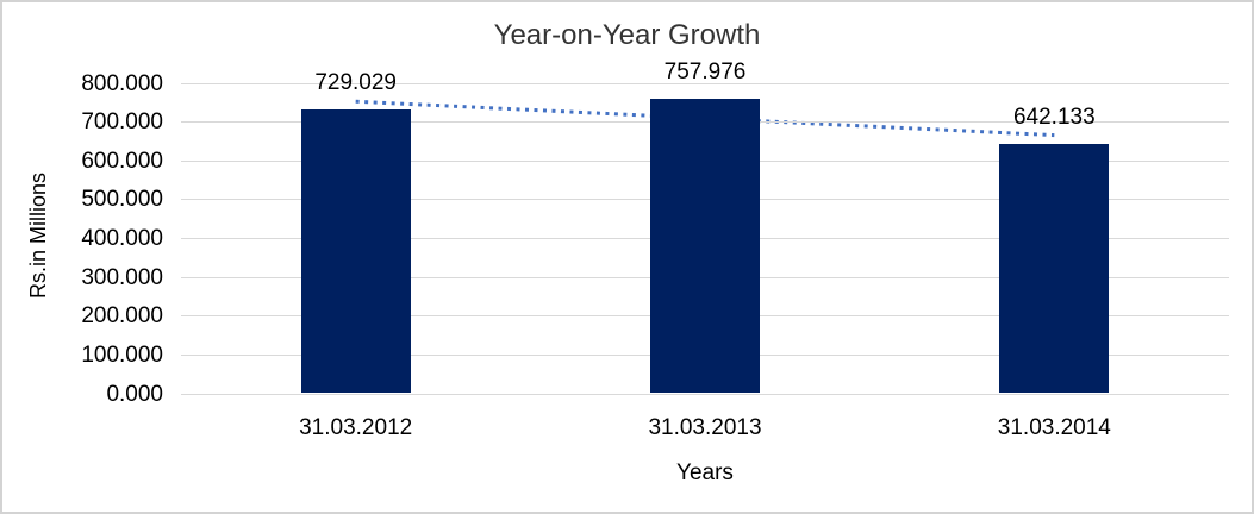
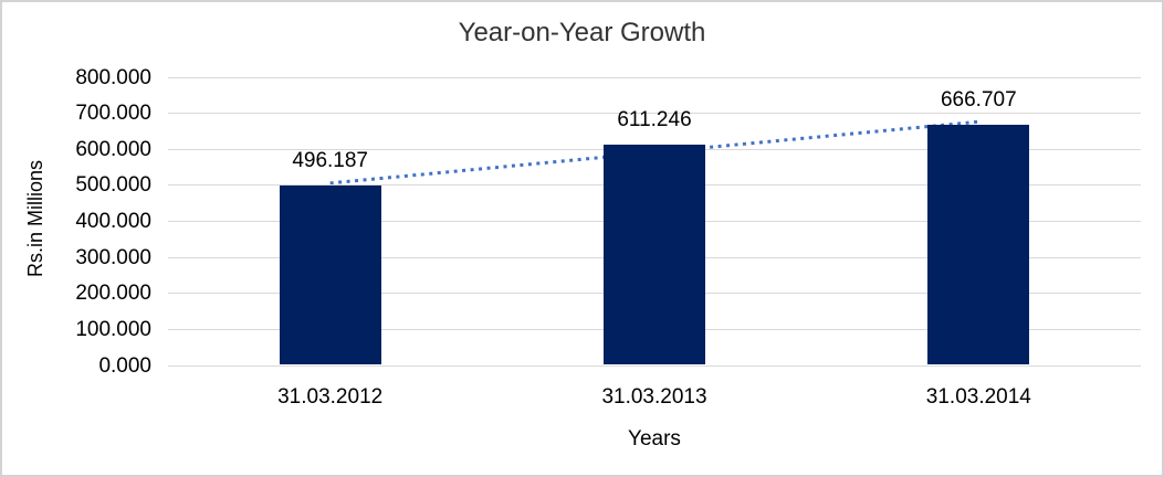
31.03.2012: 729.029 -> 496.187
31.03.2013: 757.976 -> 611.246
31.03.2014: 642.133 -> 666.707
